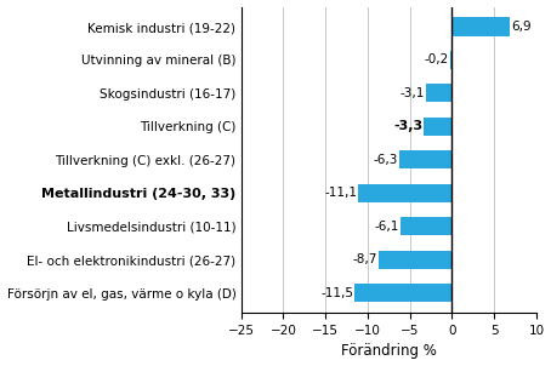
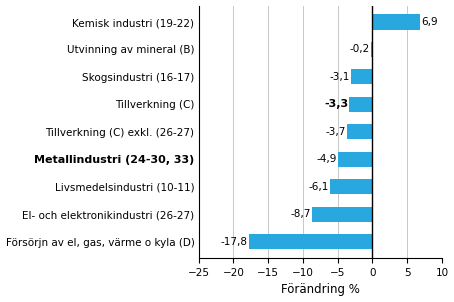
Tillverkning (C) exkl. (26-27): -6,3 -> -3,7
Metallindustri (24-30, 33): -11,1 -> -4,9
Försörjn av el, gas, värme o kyla (D): -11,5 -> -17,8
